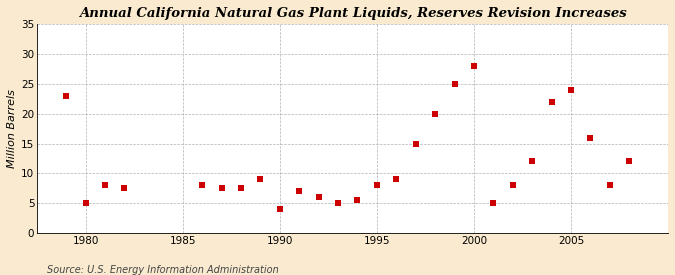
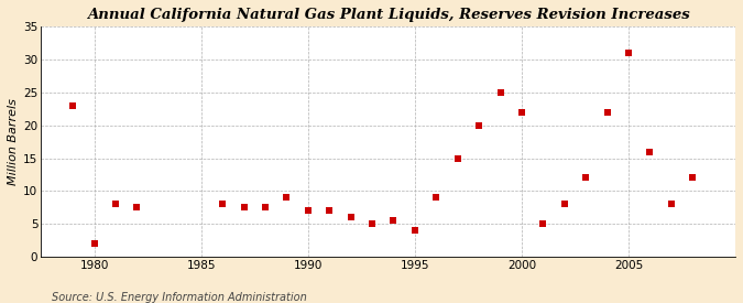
1980: 5.0 -> 2.0
1990: 4.0 -> 7.0
1995: 8.0 -> 4.0
2000: 28.0 -> 22.0
2005: 24.0 -> 31.0
